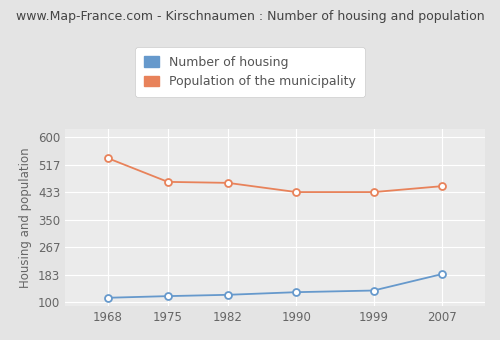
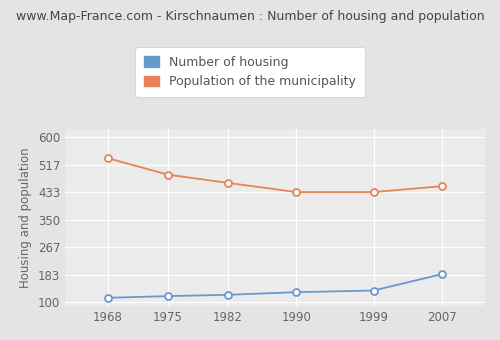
Population of the municipality/1975: 465 -> 487
